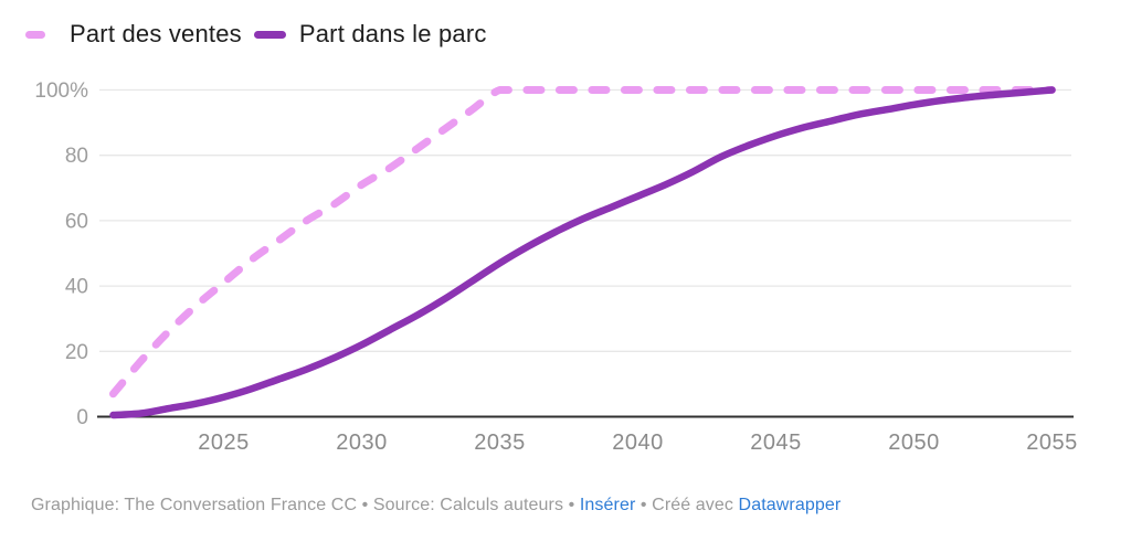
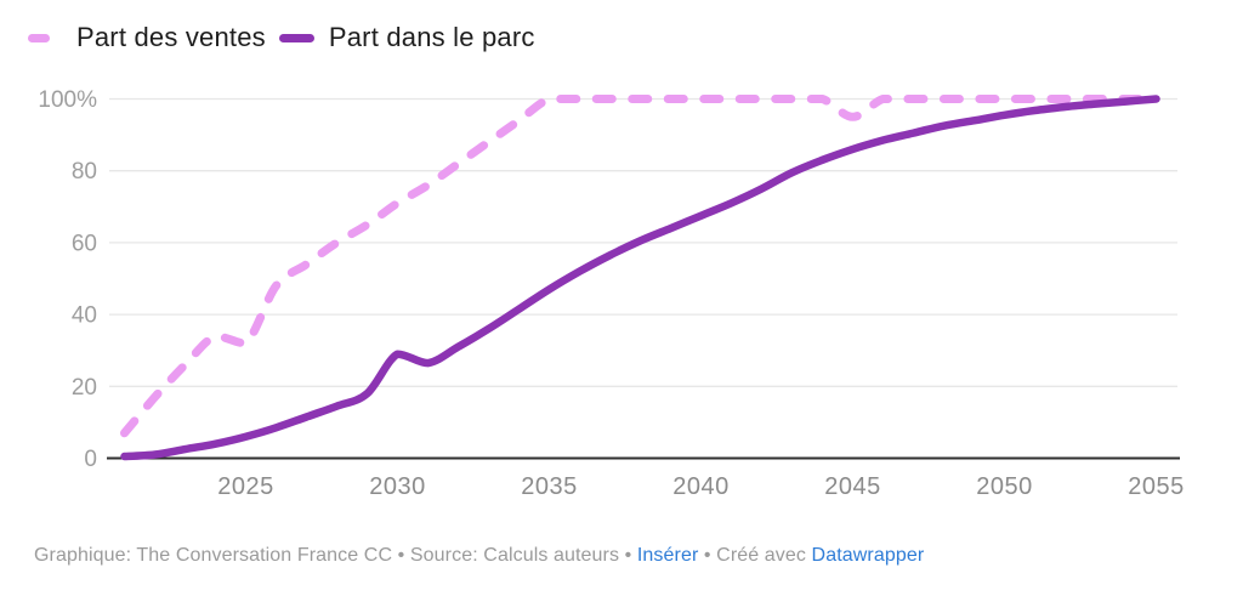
Part des ventes/2025: 41% -> 32%
Part dans le parc/2030: 22% -> 29%
Part des ventes/2045: 100% -> 95%
